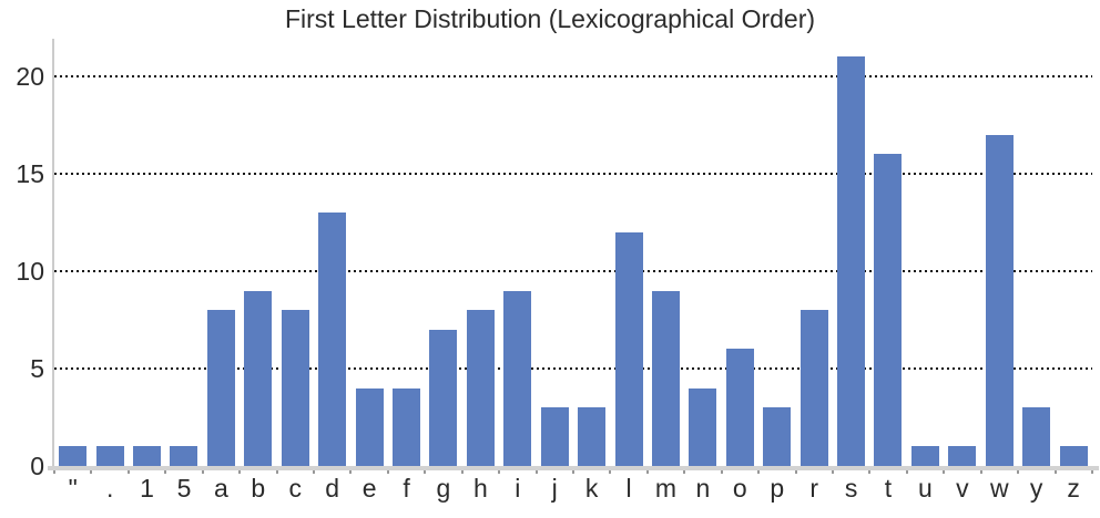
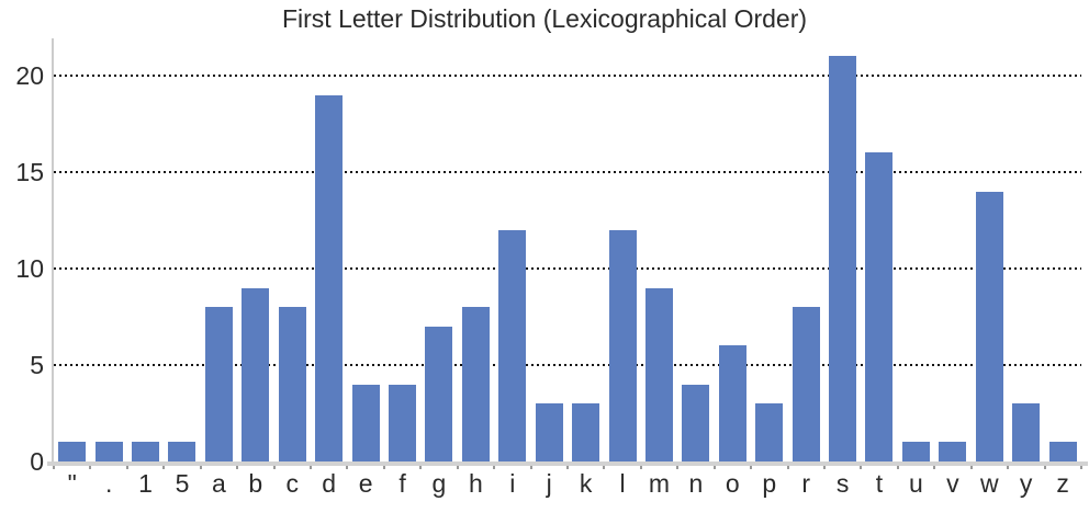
d: 13 -> 19
i: 9 -> 12
w: 17 -> 14
